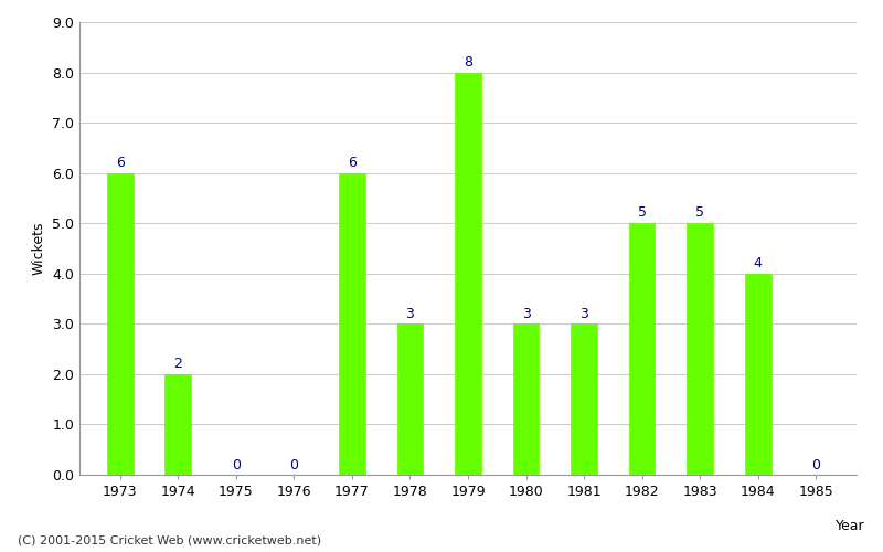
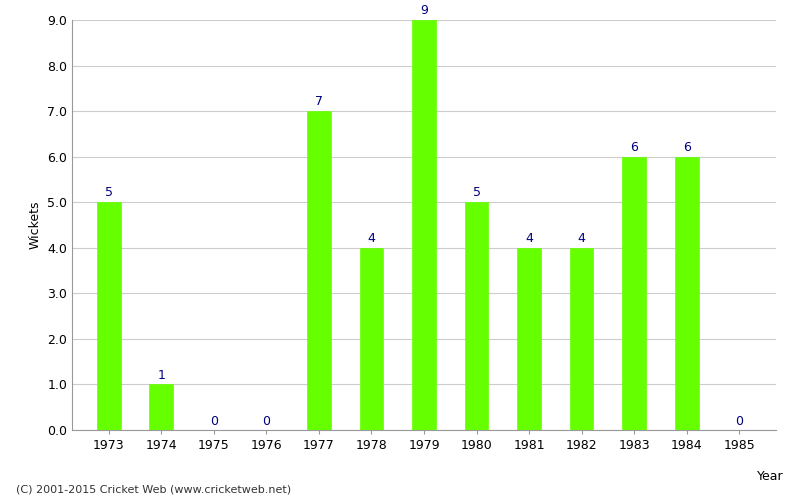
1973: 6 -> 5
1974: 2 -> 1
1977: 6 -> 7
1978: 3 -> 4
1979: 8 -> 9
1980: 3 -> 5
1981: 3 -> 4
1982: 5 -> 4
1983: 5 -> 6
1984: 4 -> 6
